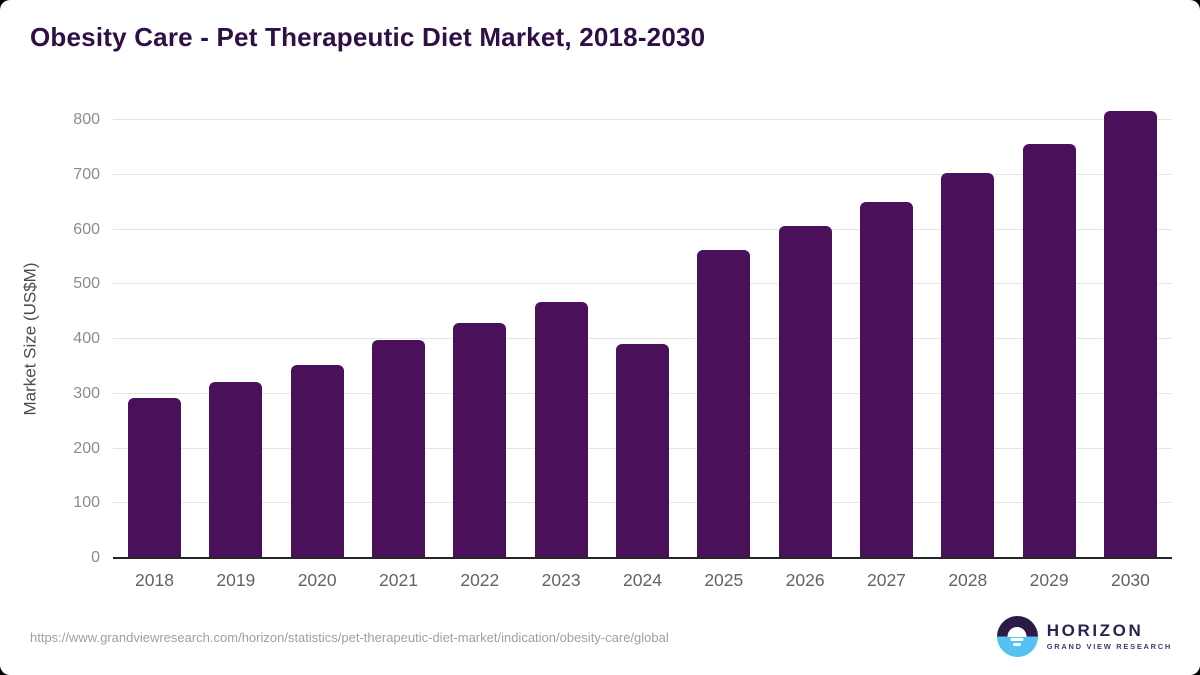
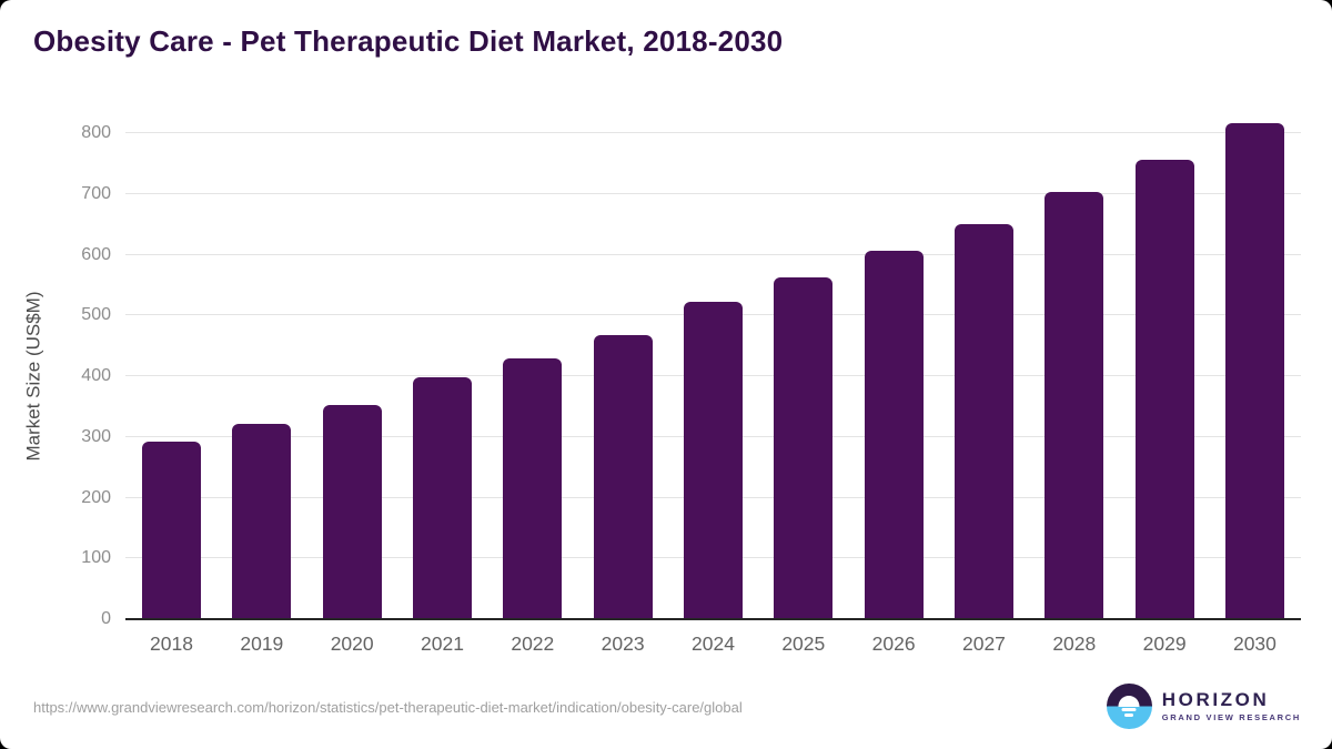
2024: 390 -> 520
